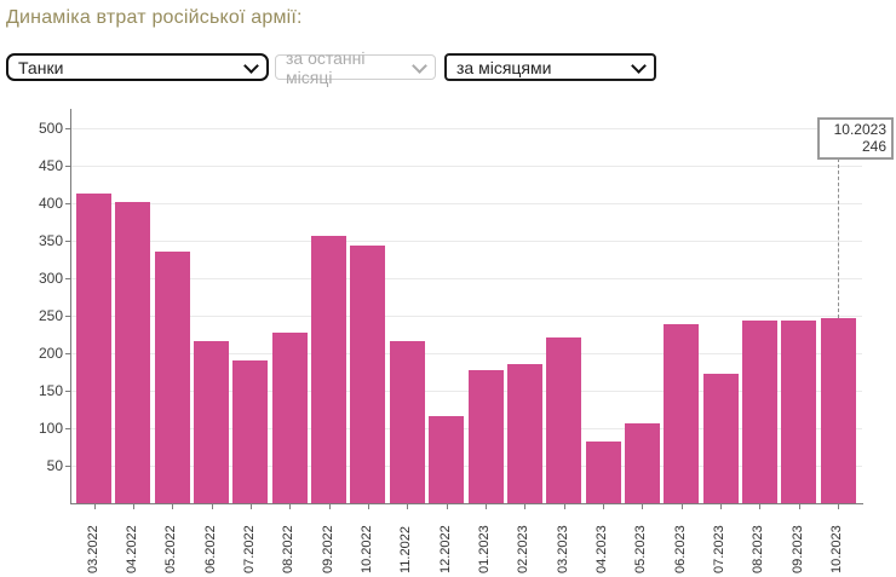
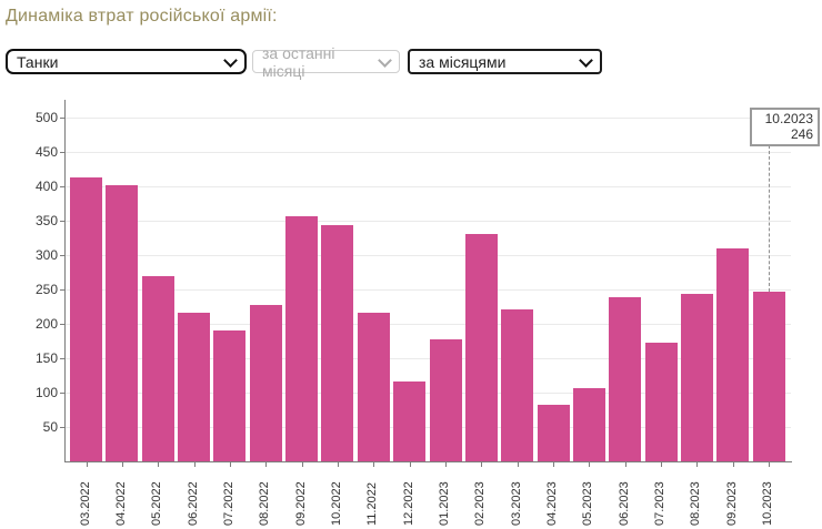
05.2022: 340 -> 270
02.2023: 190 -> 330
09.2023: 240 -> 310
